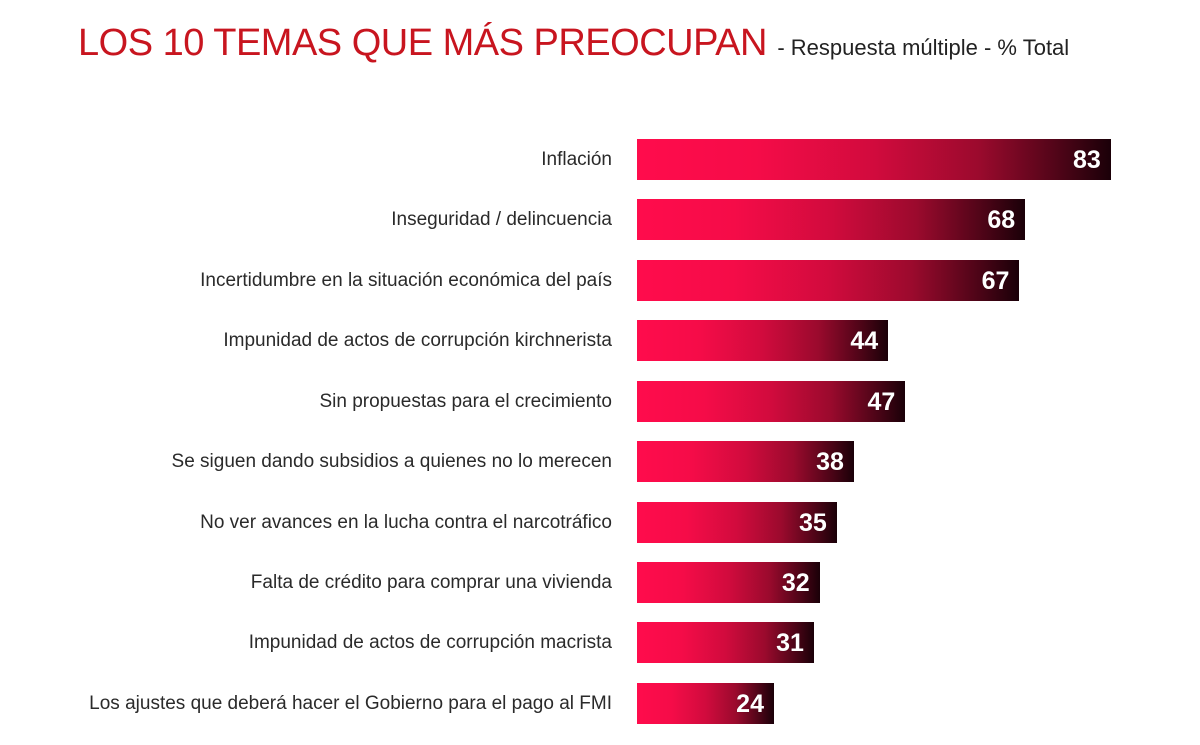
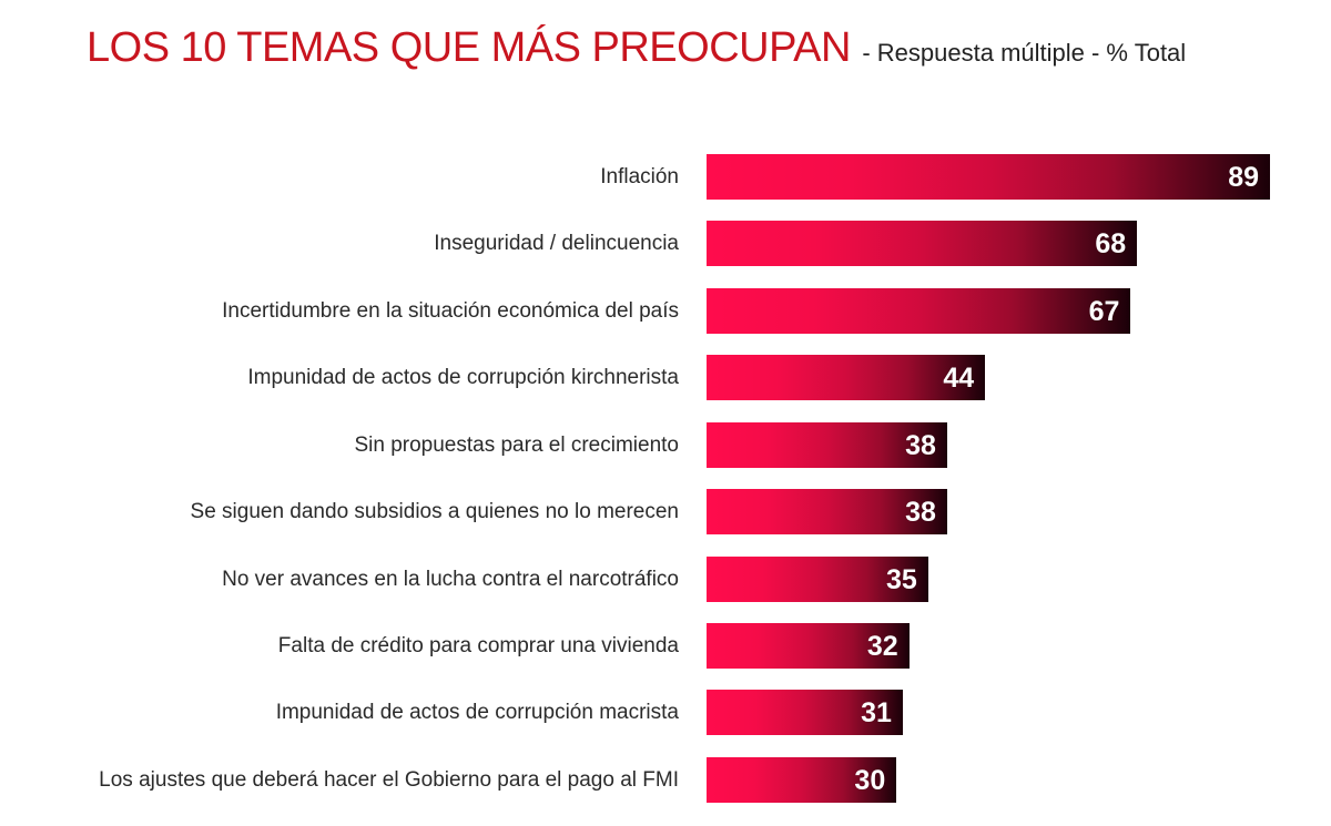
Inflación: 83 -> 89
Sin propuestas para el crecimiento: 47 -> 38
Los ajustes que deberá hacer el Gobierno para el pago al FMI: 24 -> 30
